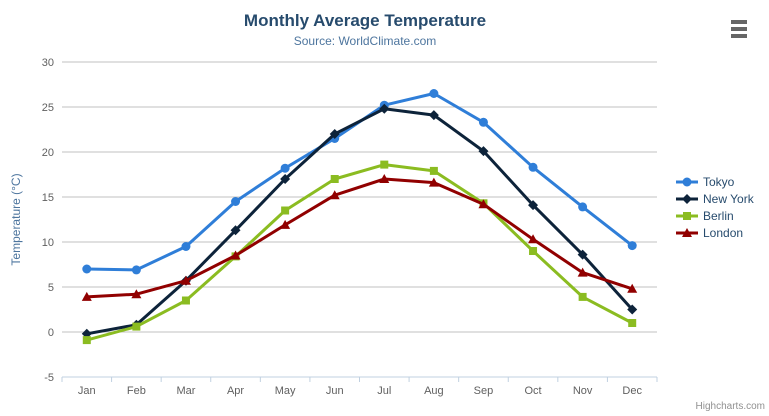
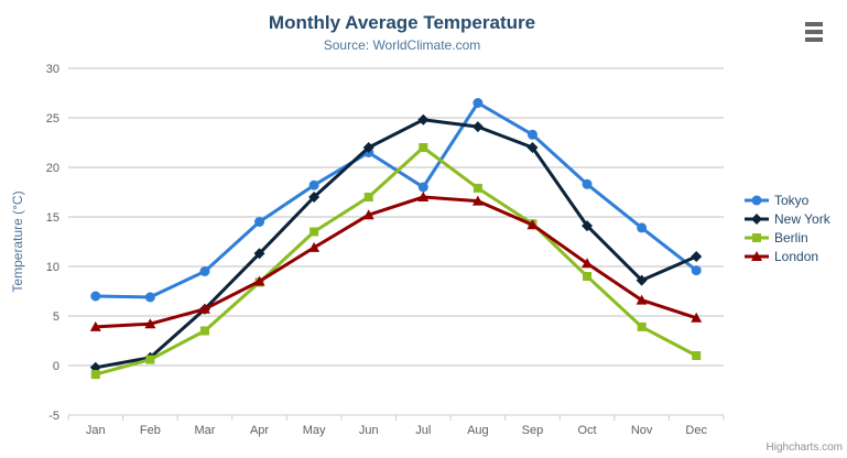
Tokyo/Jul: 25 -> 18
Berlin/Jul: 19 -> 22
New York/Sep: 20 -> 22
New York/Dec: 2 -> 11
